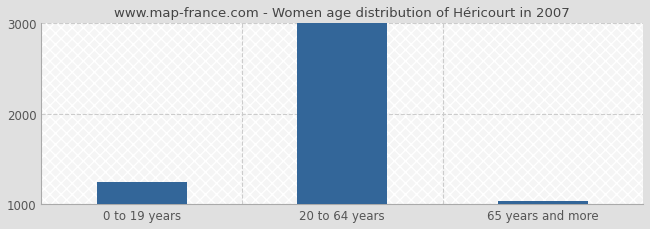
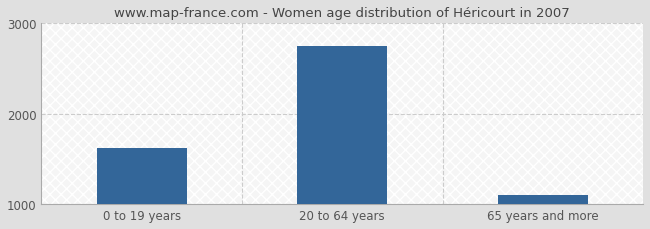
0 to 19 years: 1250 -> 1620
20 to 64 years: 3000 -> 2740
65 years and more: 1030 -> 1100
